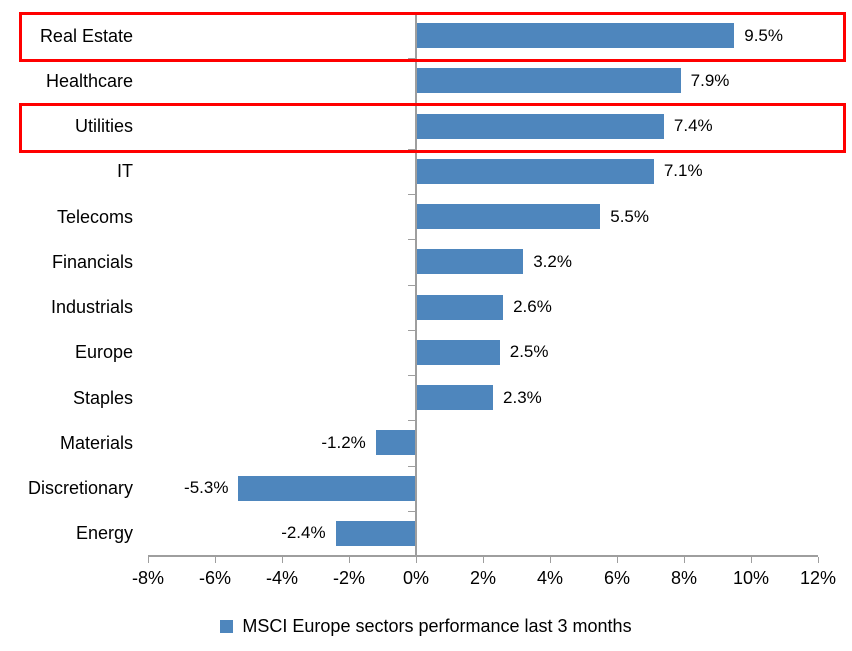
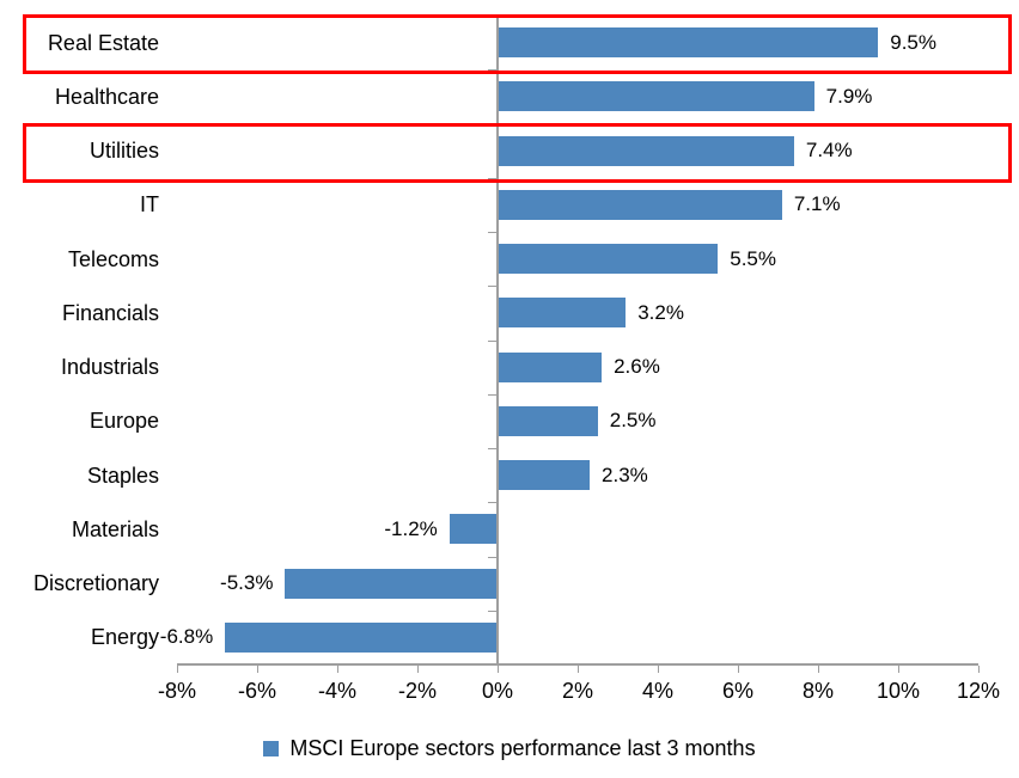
Energy: -2.4% -> -6.8%
